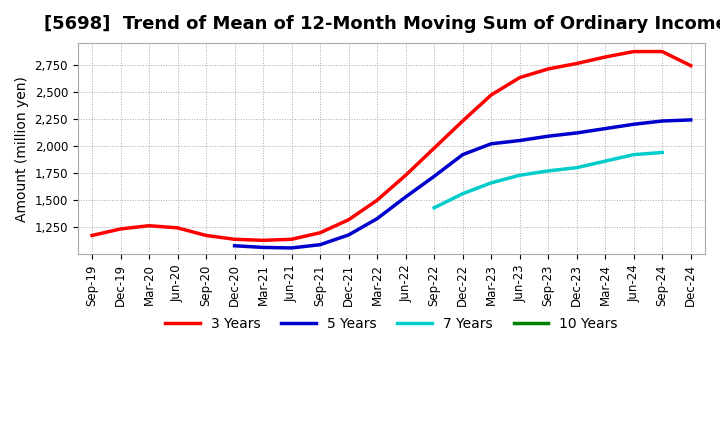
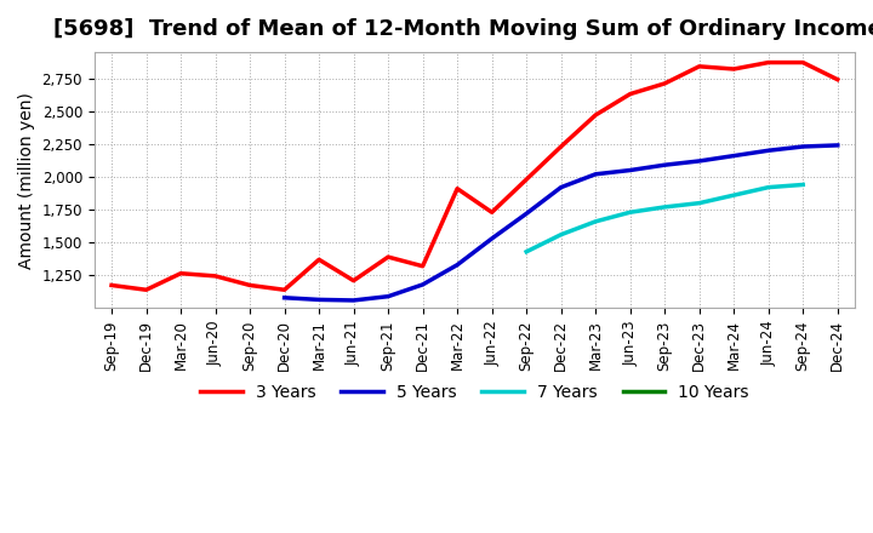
3 Years/Dec-19: 1,240 -> 1,140
3 Years/Mar-21: 1,130 -> 1,370
3 Years/Jun-21: 1,140 -> 1,210
3 Years/Sep-21: 1,200 -> 1,390
3 Years/Mar-22: 1,500 -> 1,910
3 Years/Dec-23: 2,760 -> 2,840
